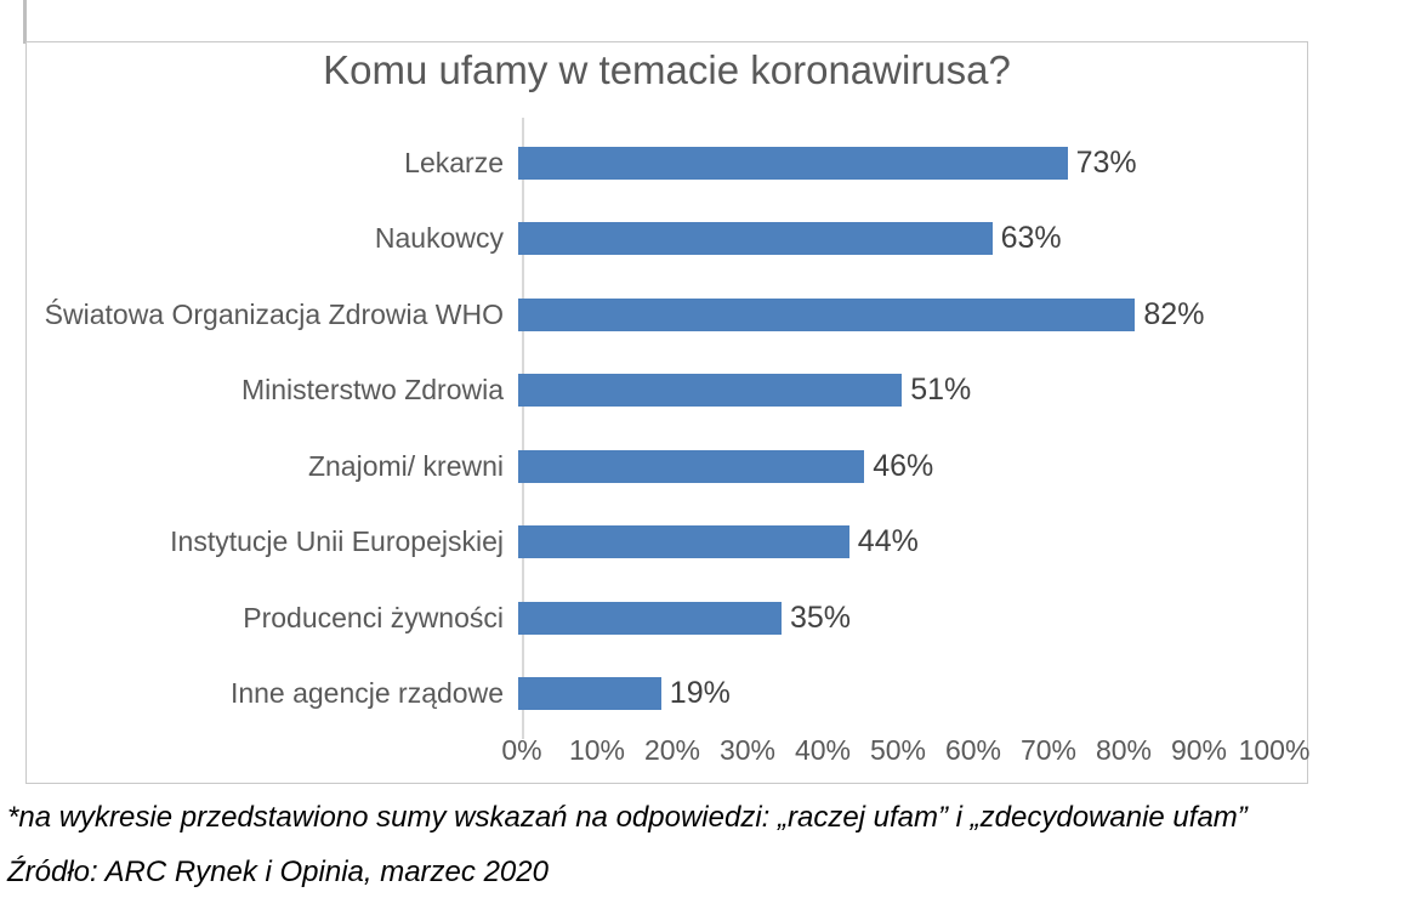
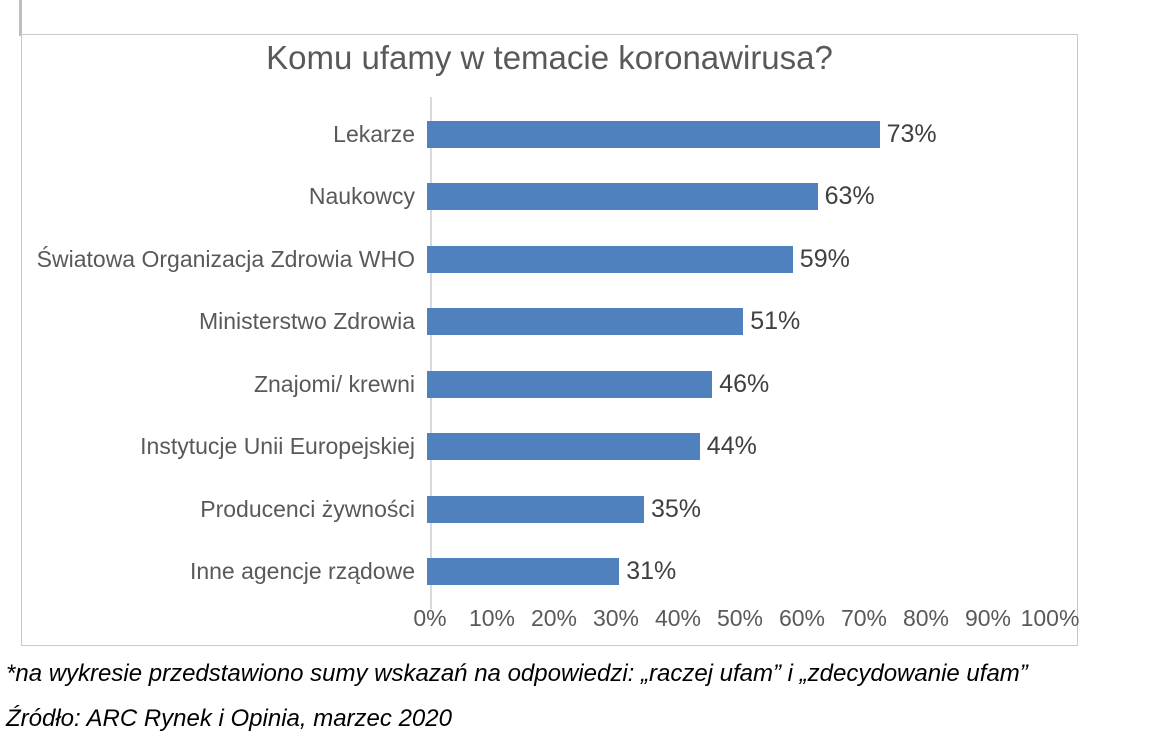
Światowa Organizacja Zdrowia WHO: 82% -> 59%
Inne agencje rządowe: 19% -> 31%
